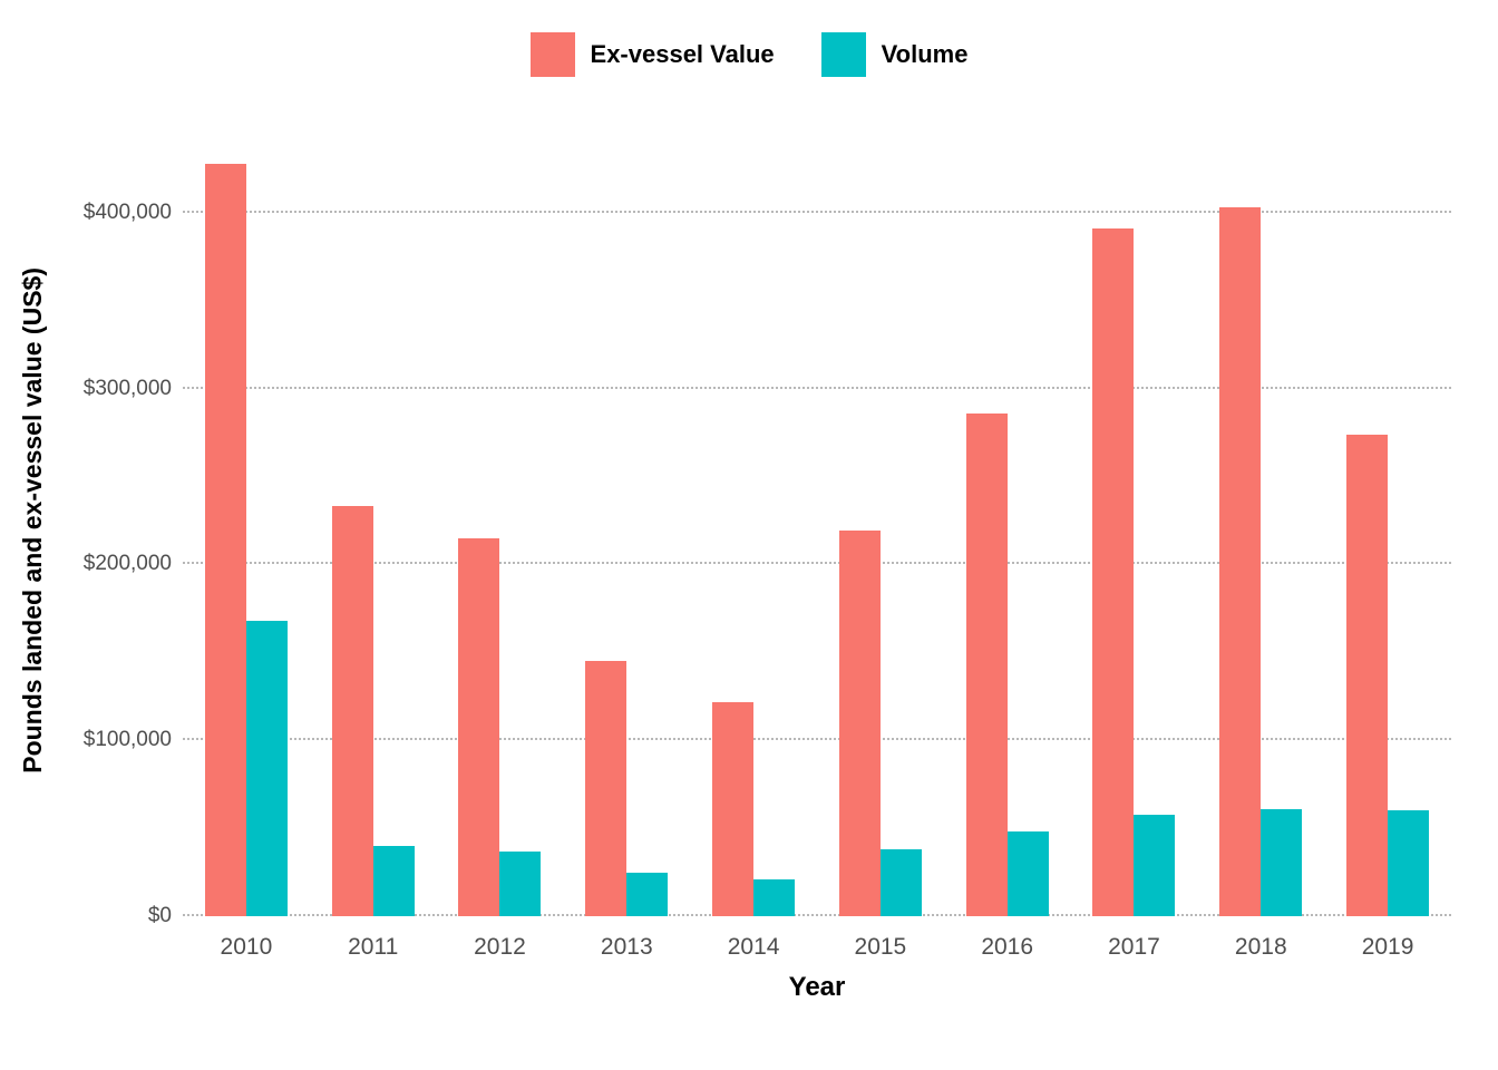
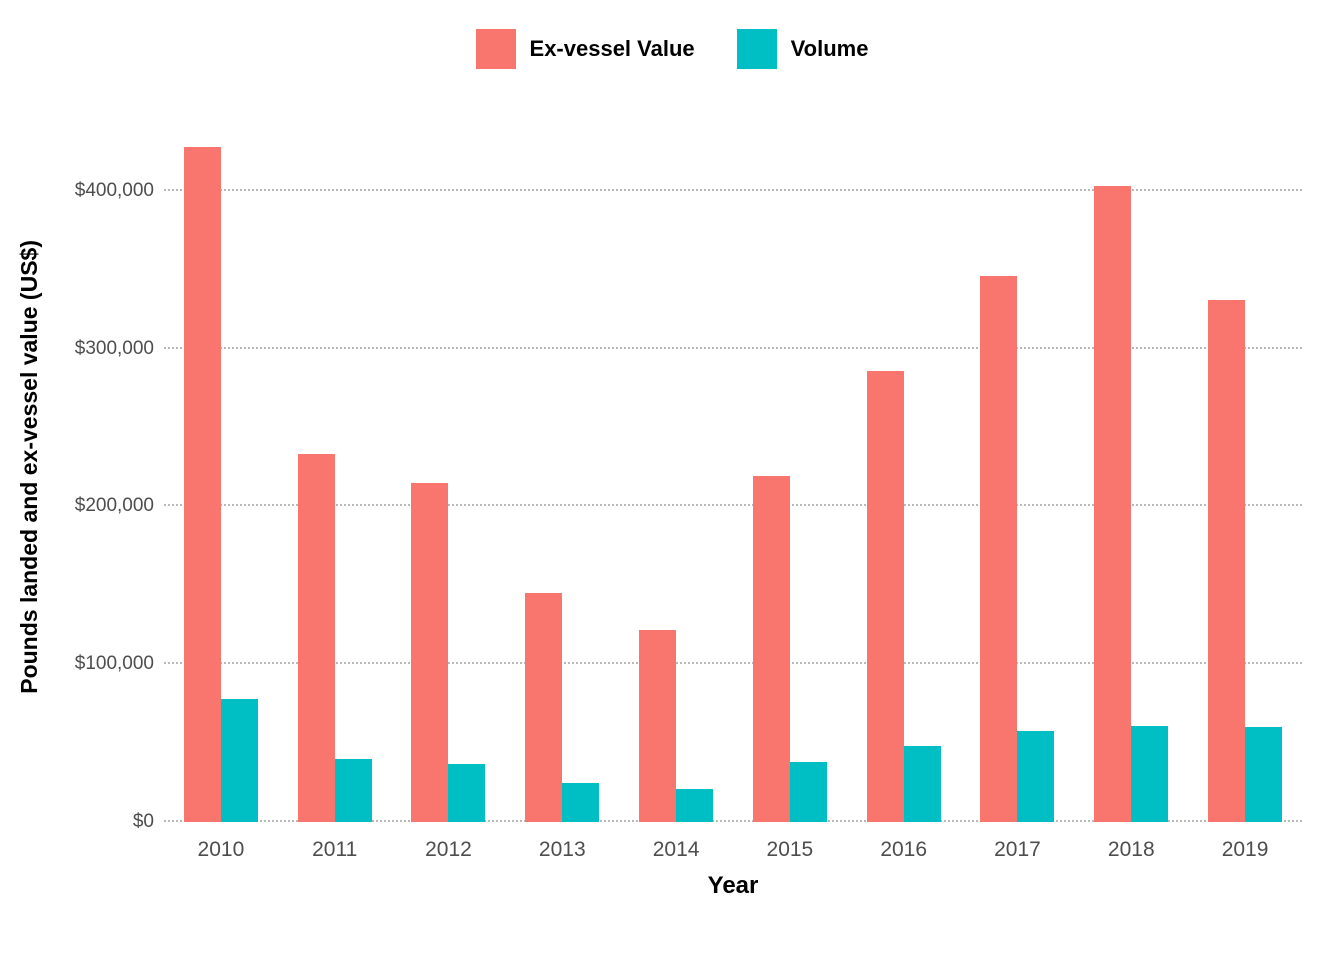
Volume/2010: $168000 -> $78000
Ex-vessel Value/2017: $391000 -> $346000
Ex-vessel Value/2019: $274000 -> $331000
